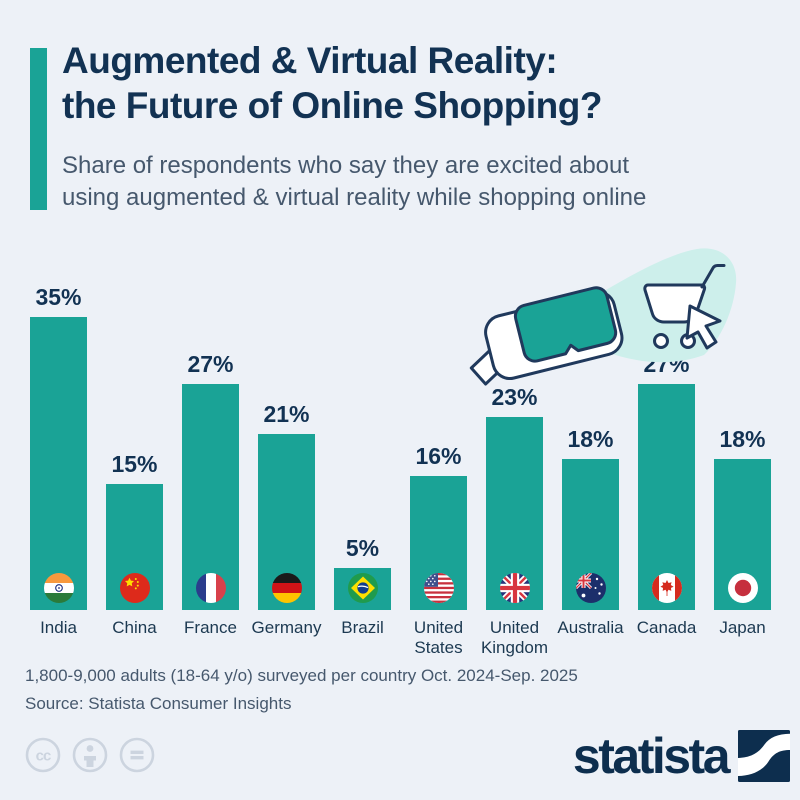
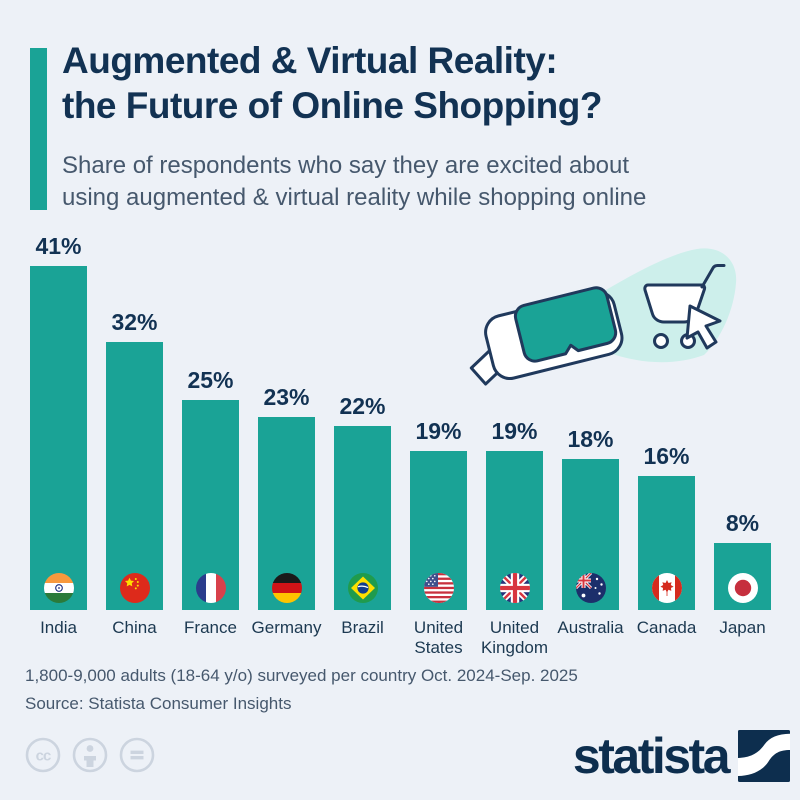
India: 35% -> 41%
China: 15% -> 32%
France: 27% -> 25%
Germany: 21% -> 23%
Brazil: 5% -> 22%
United States: 16% -> 19%
United Kingdom: 23% -> 19%
Canada: 27% -> 16%
Japan: 18% -> 8%
